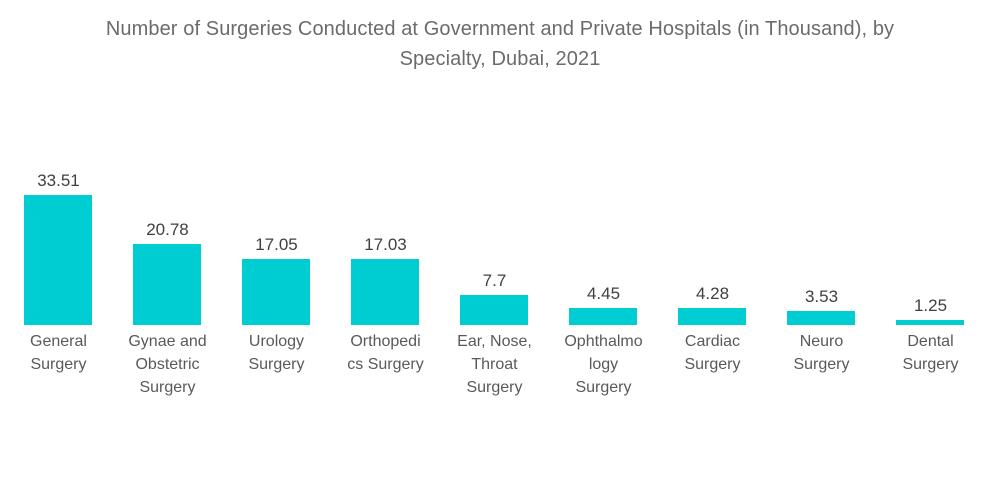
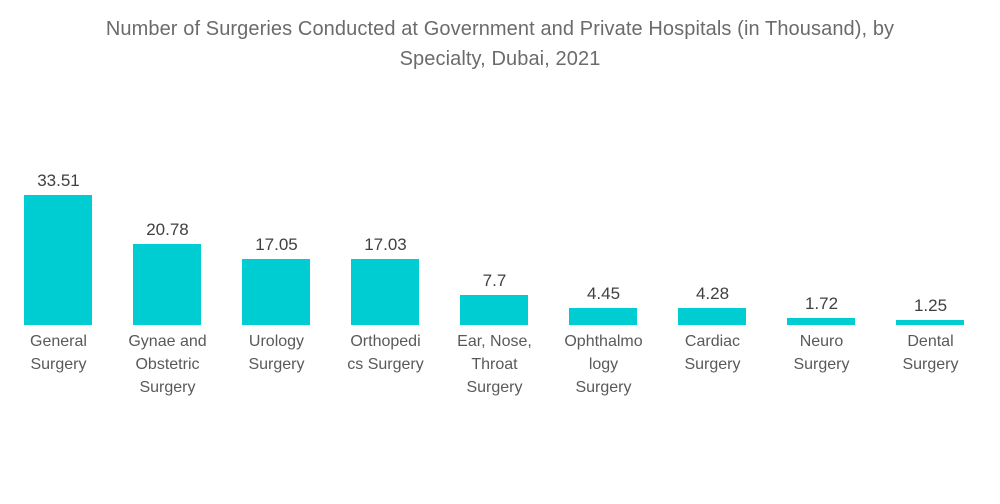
Neuro Surgery: 3.53 -> 1.72
